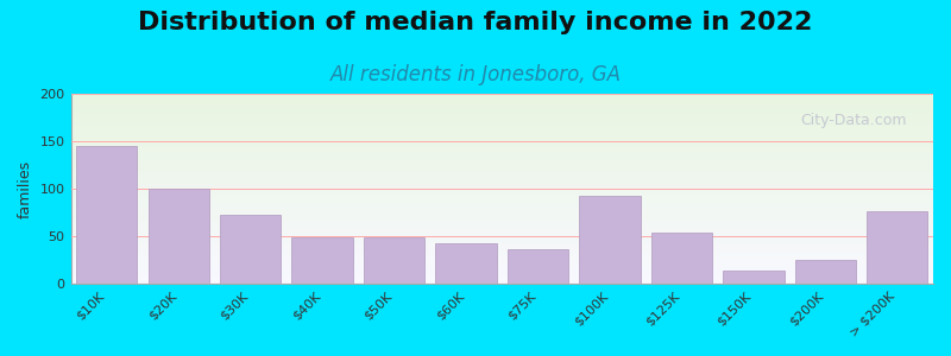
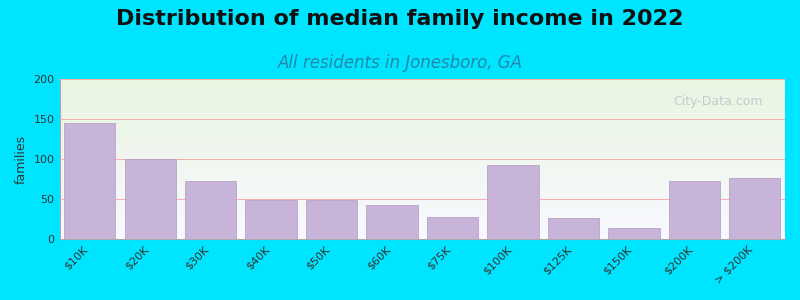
$75K: 36 -> 28
$125K: 54 -> 26
$200K: 25 -> 72
